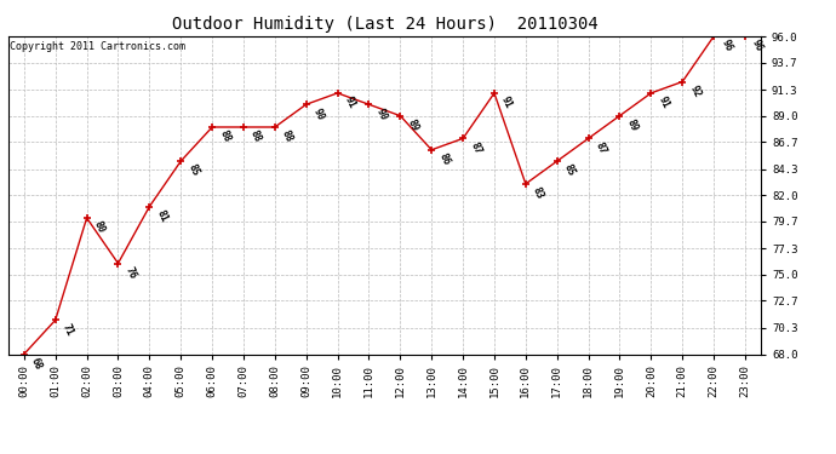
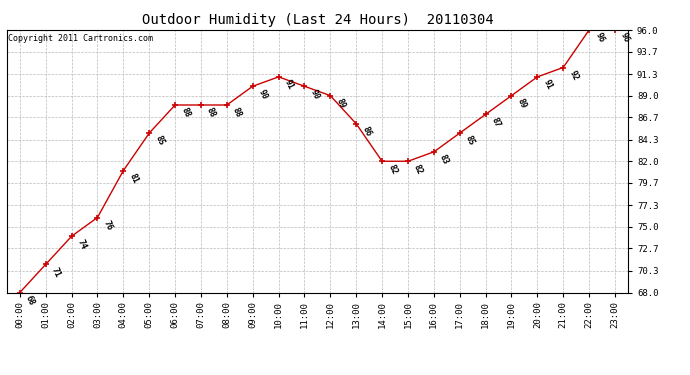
02:00: 80 -> 74
14:00: 87 -> 82
15:00: 91 -> 82
